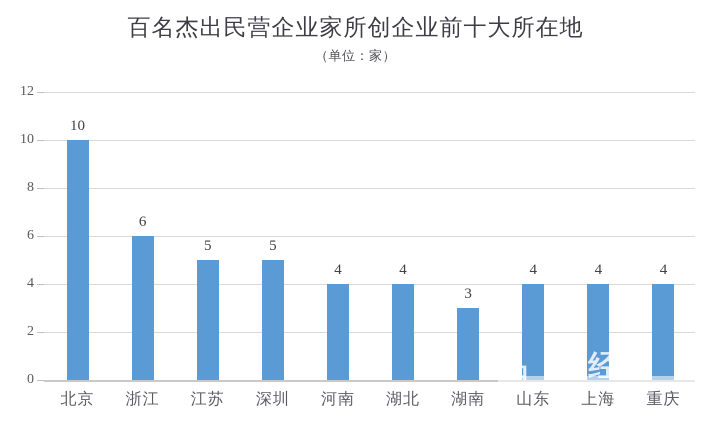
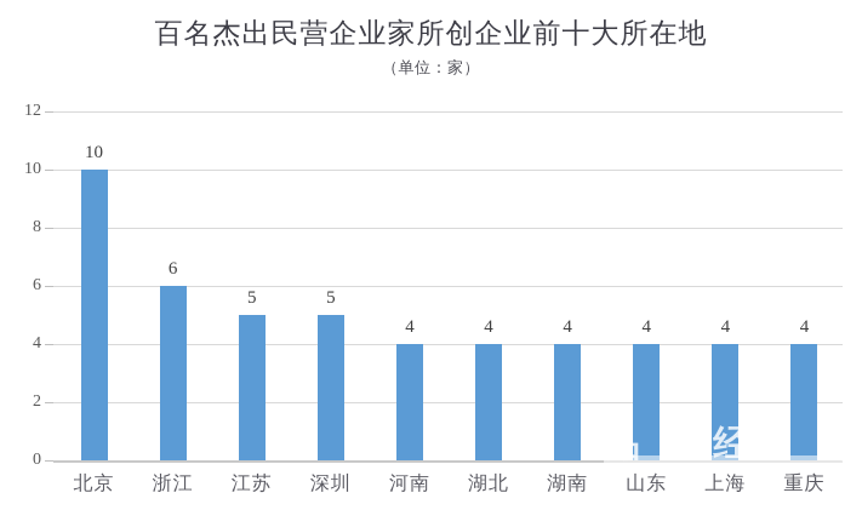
湖南: 3 -> 4
